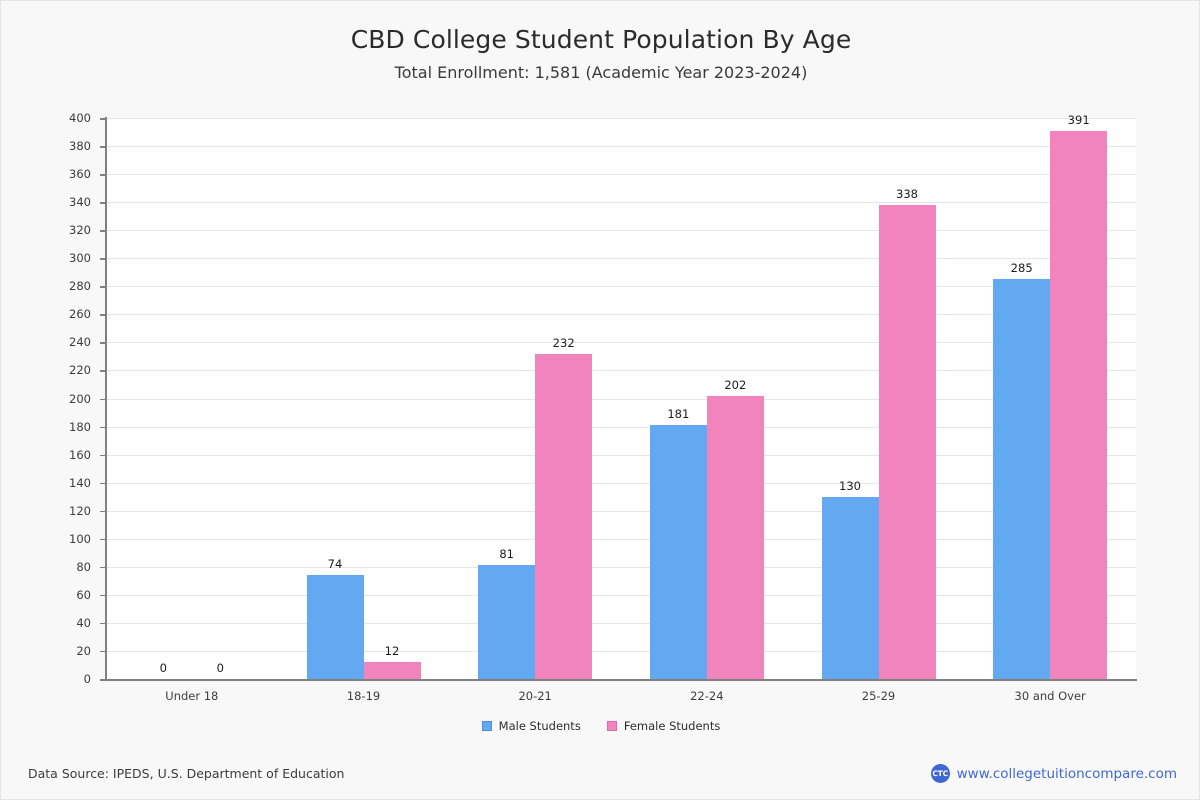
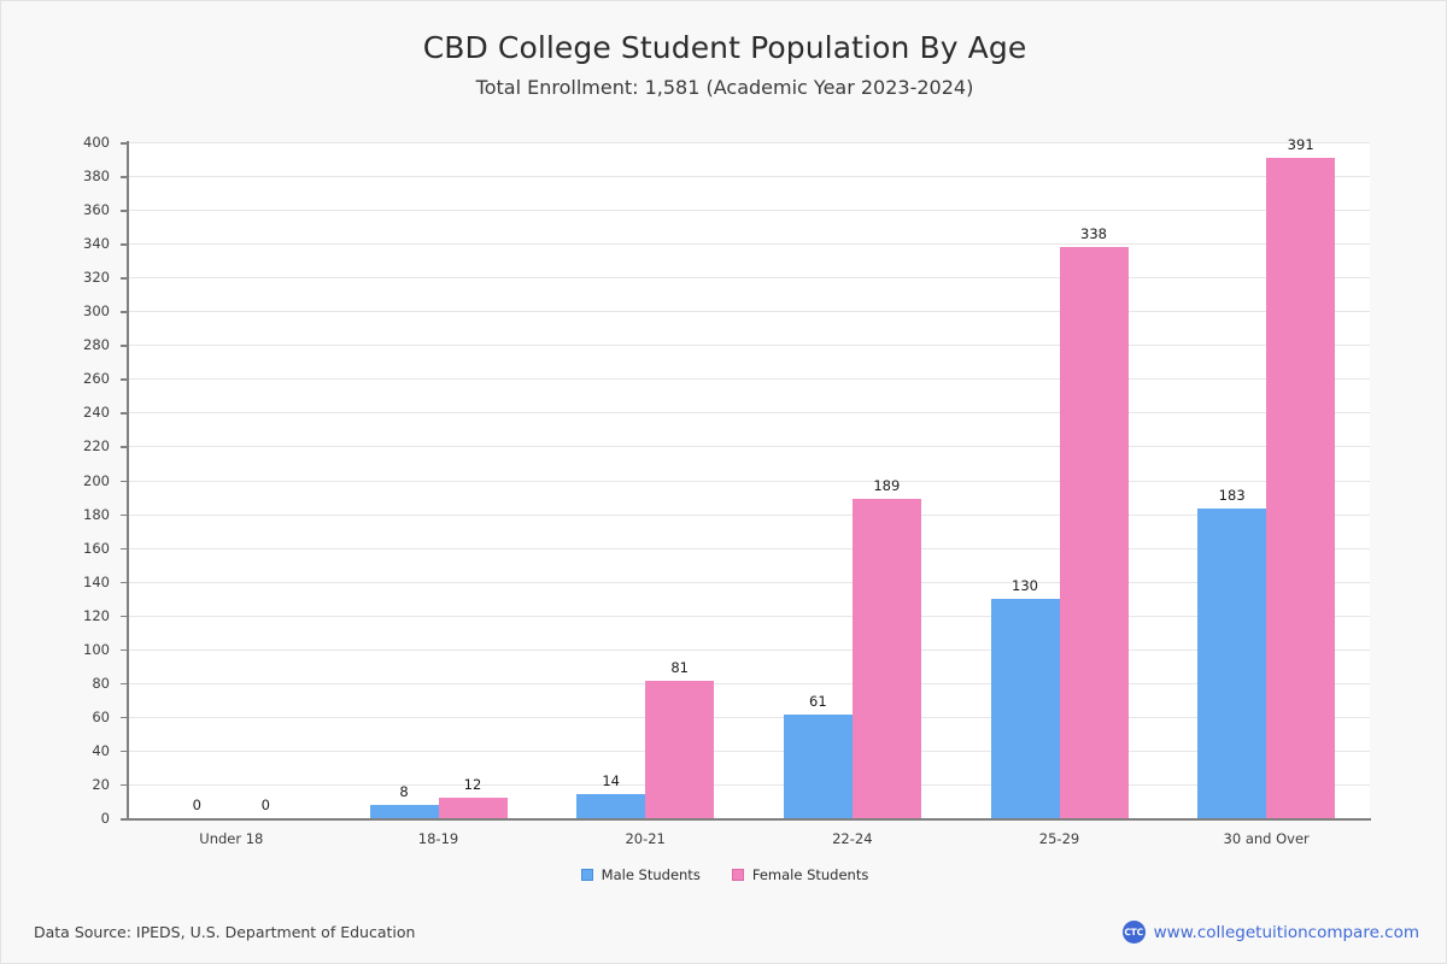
Male Students/18-19: 74 -> 8
Male Students/20-21: 81 -> 14
Female Students/20-21: 232 -> 81
Male Students/22-24: 181 -> 61
Female Students/22-24: 202 -> 189
Male Students/30 and Over: 285 -> 183
